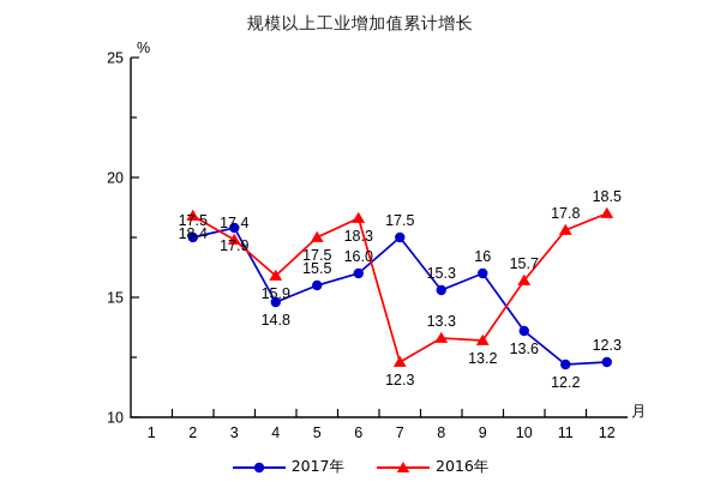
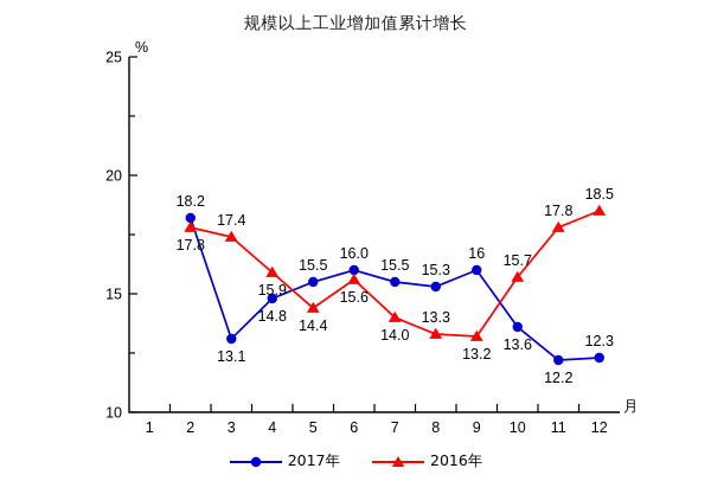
2017年/2: 17.5 -> 18.2
2016年/2: 18.4 -> 17.8
2017年/3: 17.9 -> 13.1
2016年/5: 17.5 -> 14.4
2016年/6: 18.3 -> 15.6
2017年/7: 17.5 -> 15.5
2016年/7: 12.3 -> 14.0
